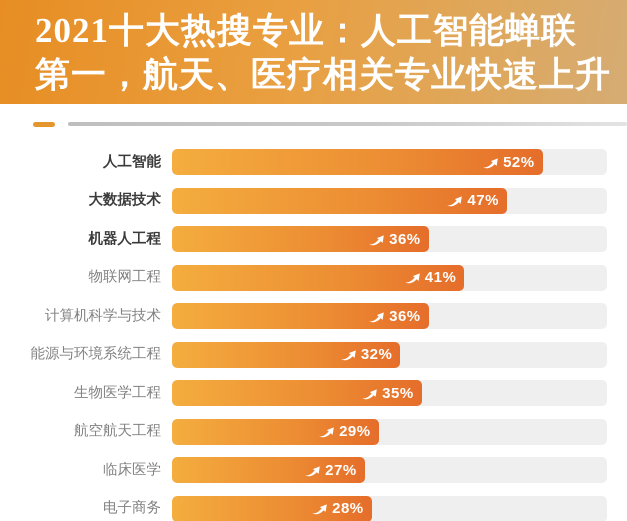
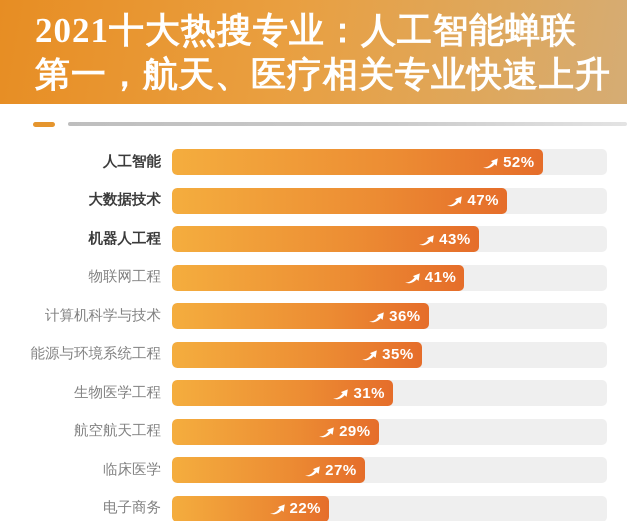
机器人工程: 36% -> 43%
能源与环境系统工程: 32% -> 35%
生物医学工程: 35% -> 31%
电子商务: 28% -> 22%
